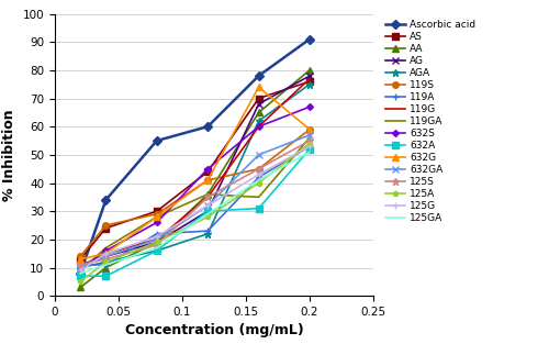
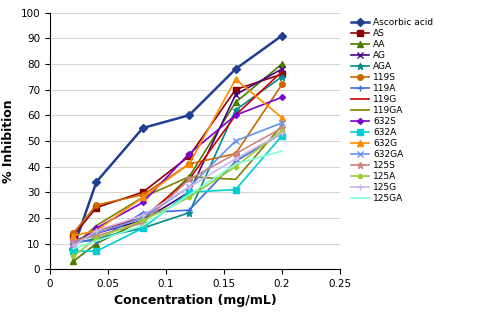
119S/0.2: 59 -> 72
125GA/0.2: 51 -> 46
